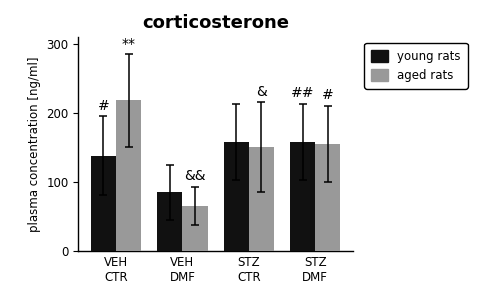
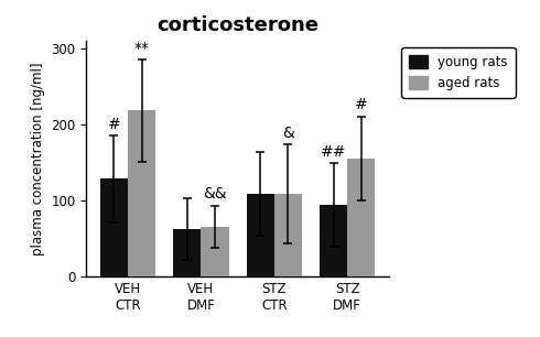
young rats/VEH CTR: 138 -> 128
young rats/VEH DMF: 85 -> 62
young rats/STZ CTR: 158 -> 108
aged rats/STZ CTR: 150 -> 108
young rats/STZ DMF: 158 -> 94
